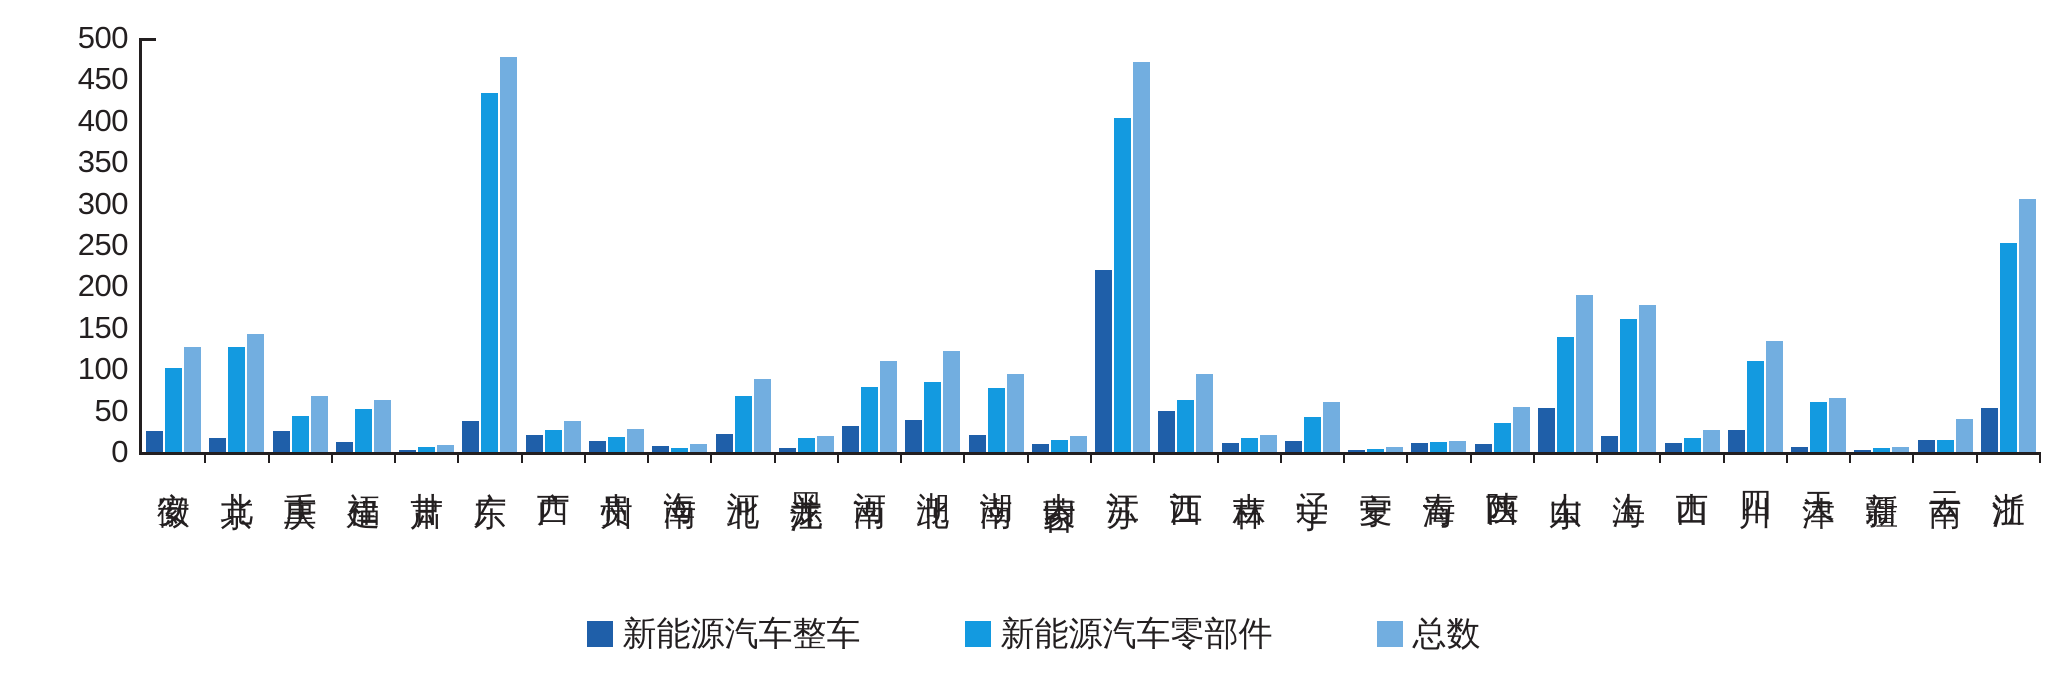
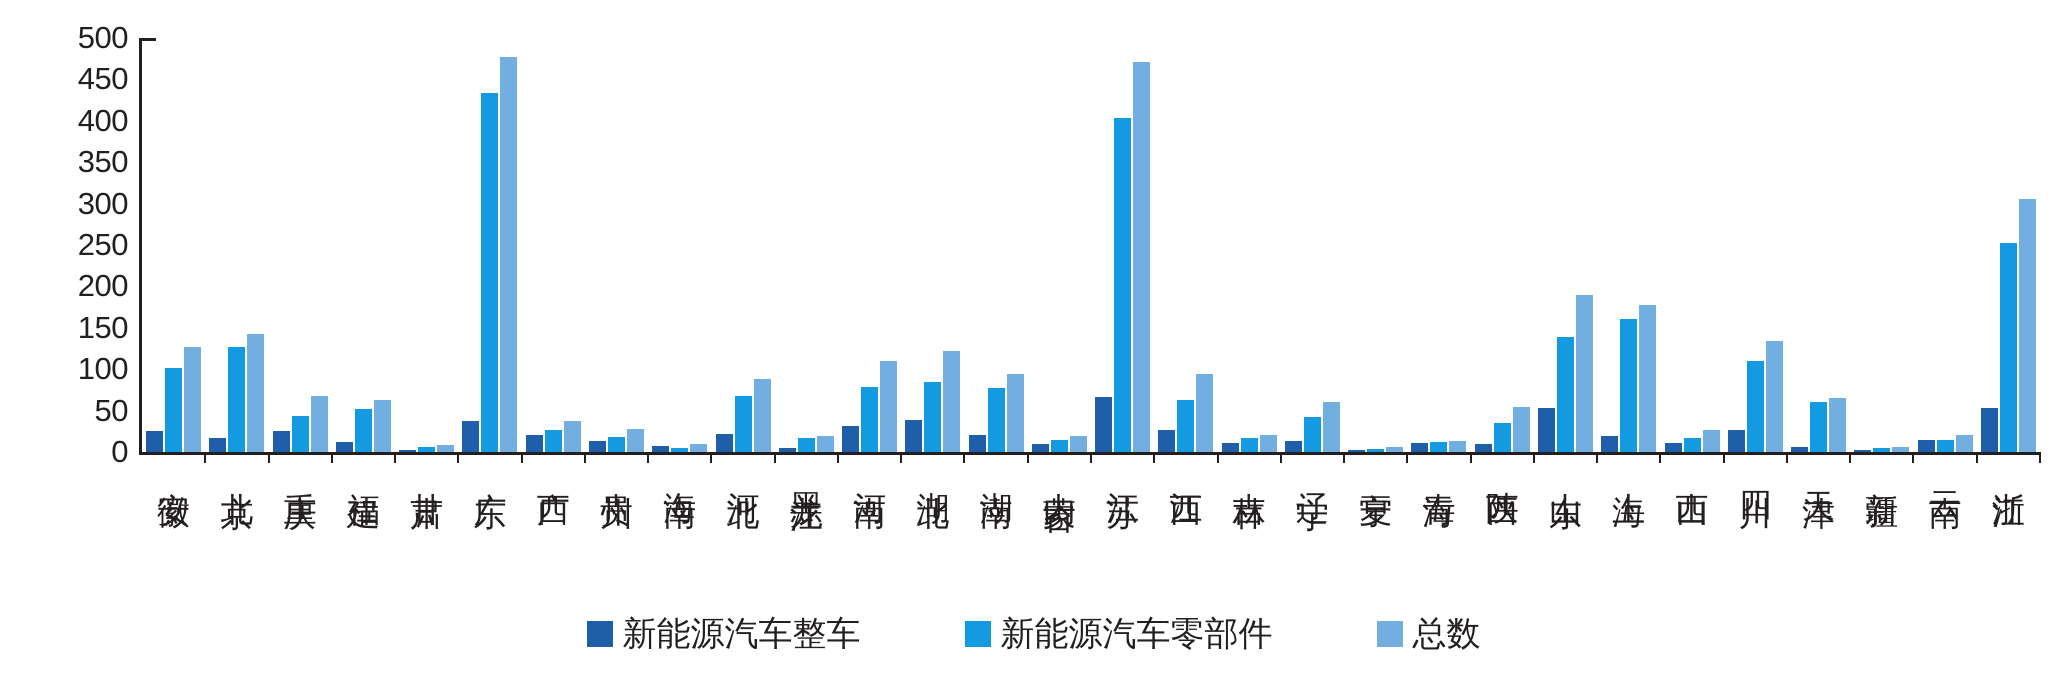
新能源汽车整车/江苏: 220 -> 70
新能源汽车整车/江西: 50 -> 30
总数/云南: 40 -> 20
